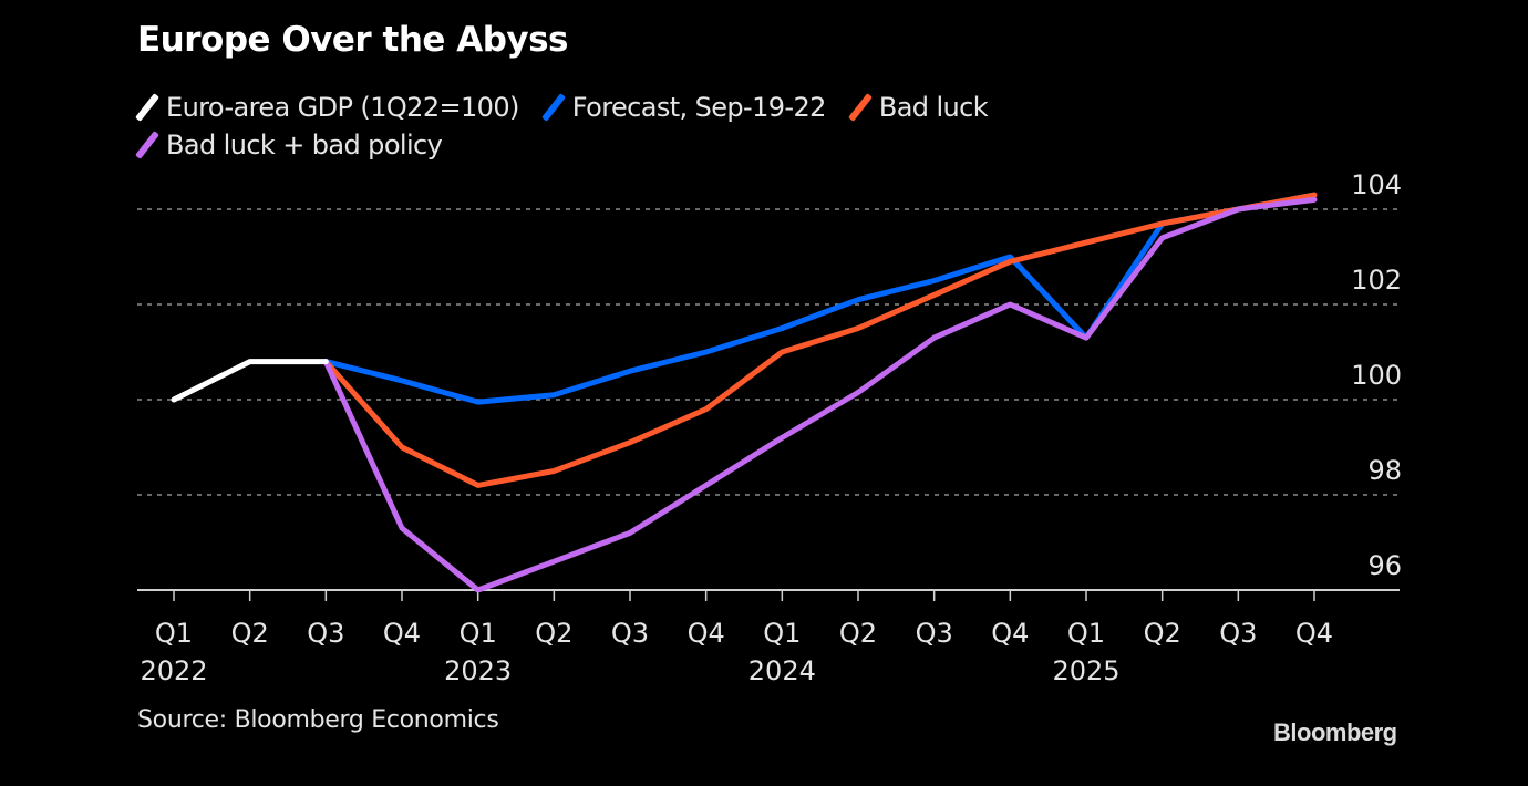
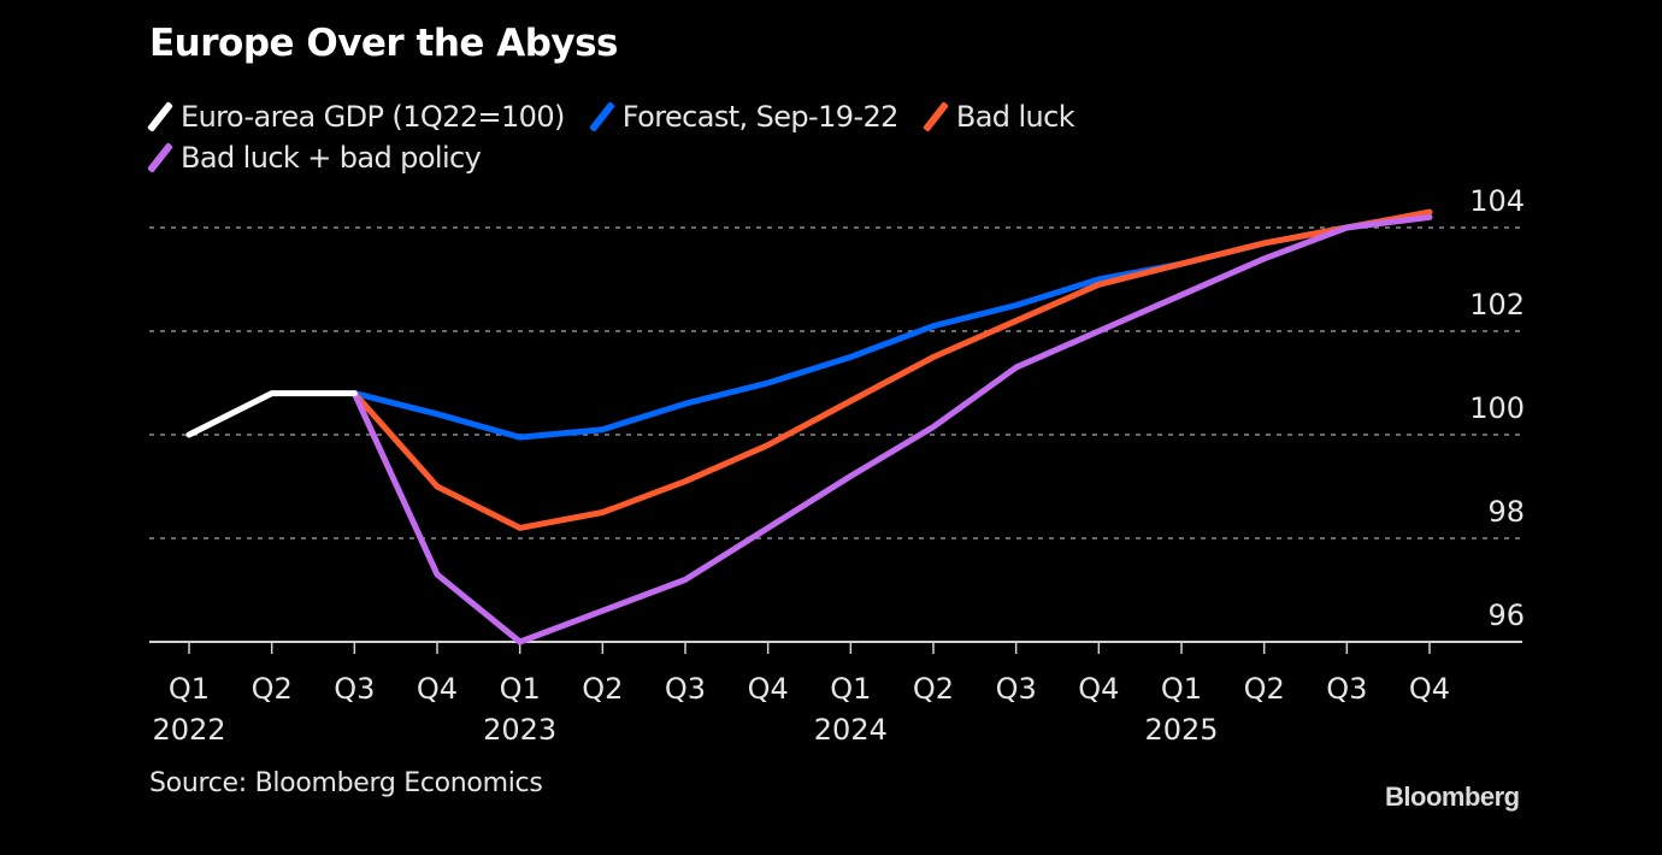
Bad luck/Q1 2024: 101.0 -> 100.7
Forecast, Sep-19-22/Q1 2025: 101.3 -> 103.3
Bad luck + bad policy/Q1 2025: 101.3 -> 102.7
